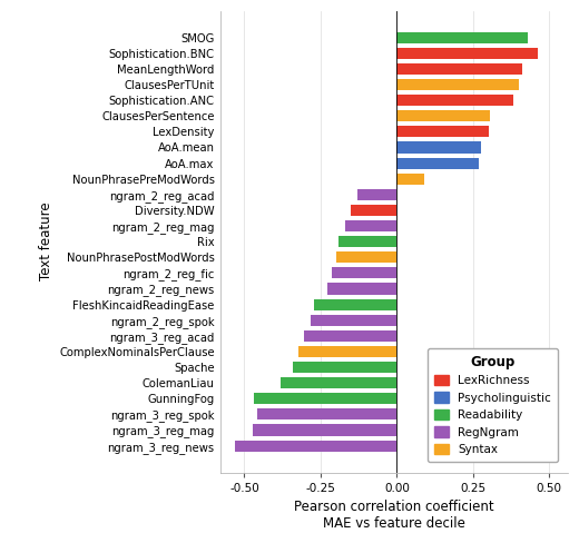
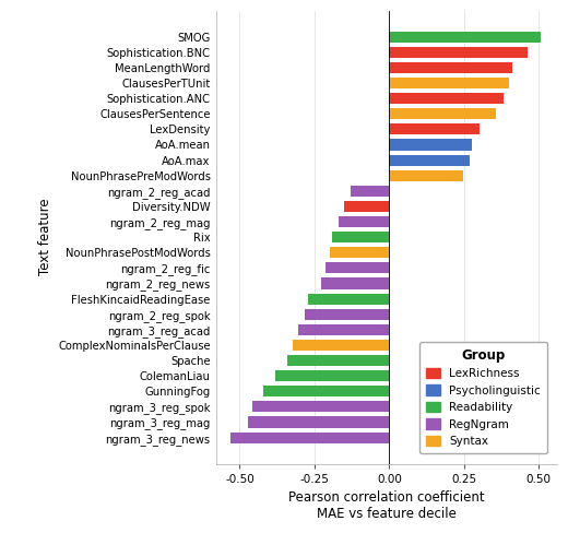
SMOG: 0.430 -> 0.505
ClausesPerSentence: 0.305 -> 0.358
NounPhrasePreModWords: 0.090 -> 0.248
GunningFog: -0.470 -> -0.420
